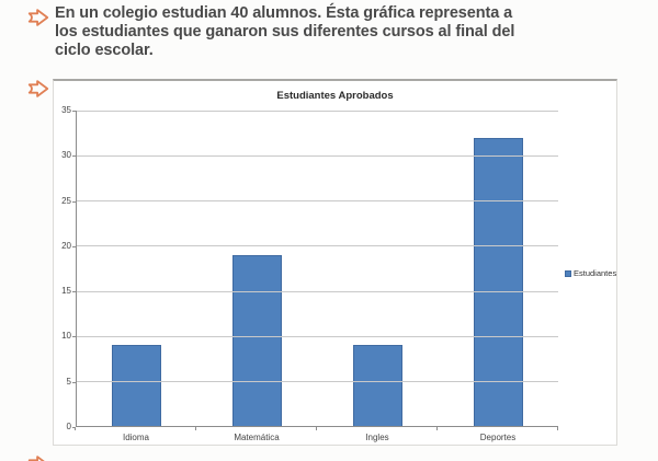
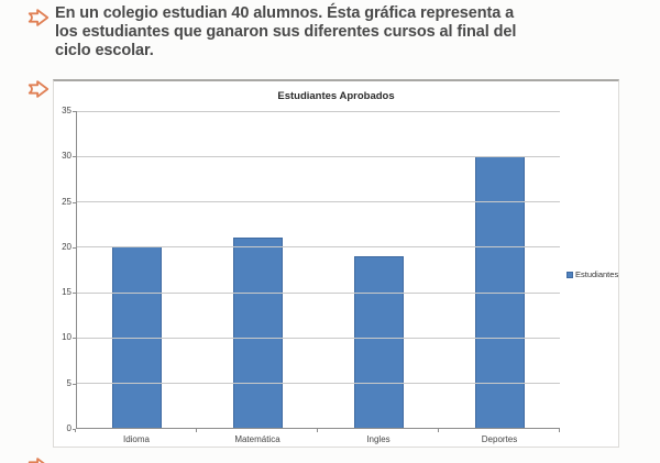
Idioma: 9 -> 20
Matemática: 19 -> 21
Ingles: 9 -> 19
Deportes: 32 -> 30
